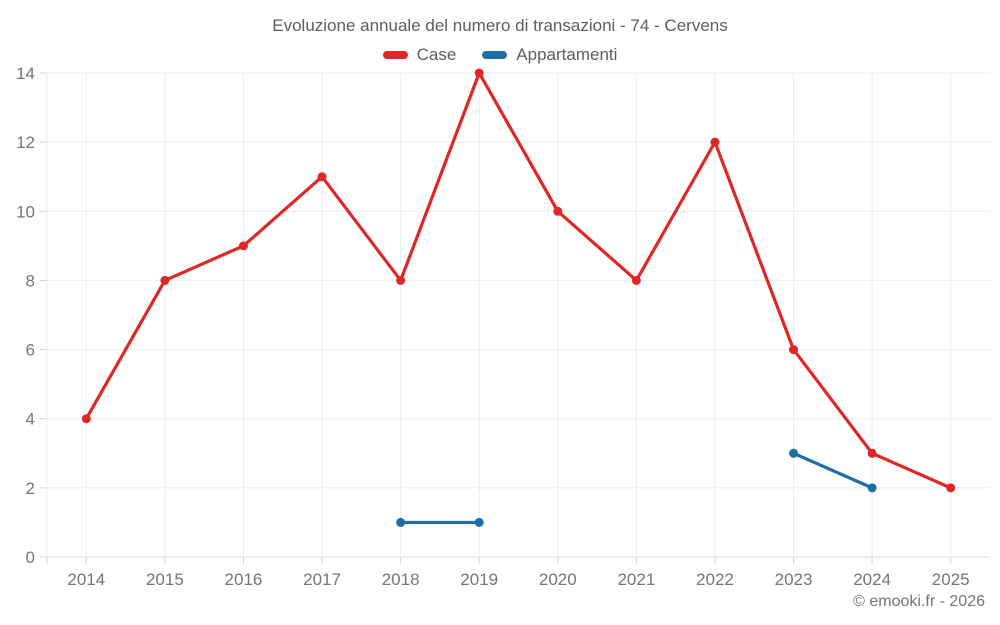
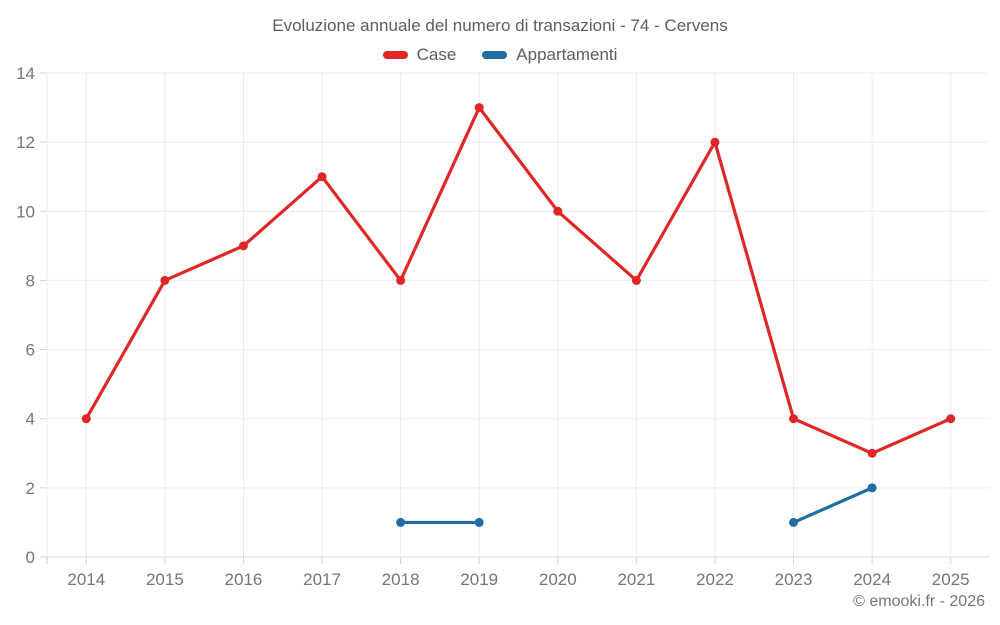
Case/2019: 14 -> 13
Case/2023: 6 -> 4
Appartamenti/2023: 3 -> 1
Case/2025: 2 -> 4
